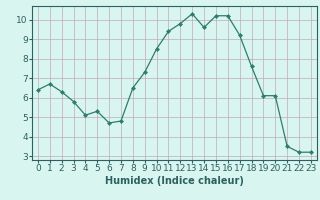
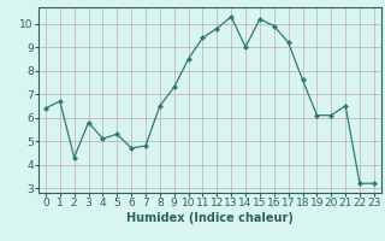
2: 6.3 -> 4.3
14: 9.6 -> 9.0
16: 10.2 -> 9.9
21: 3.5 -> 6.5
